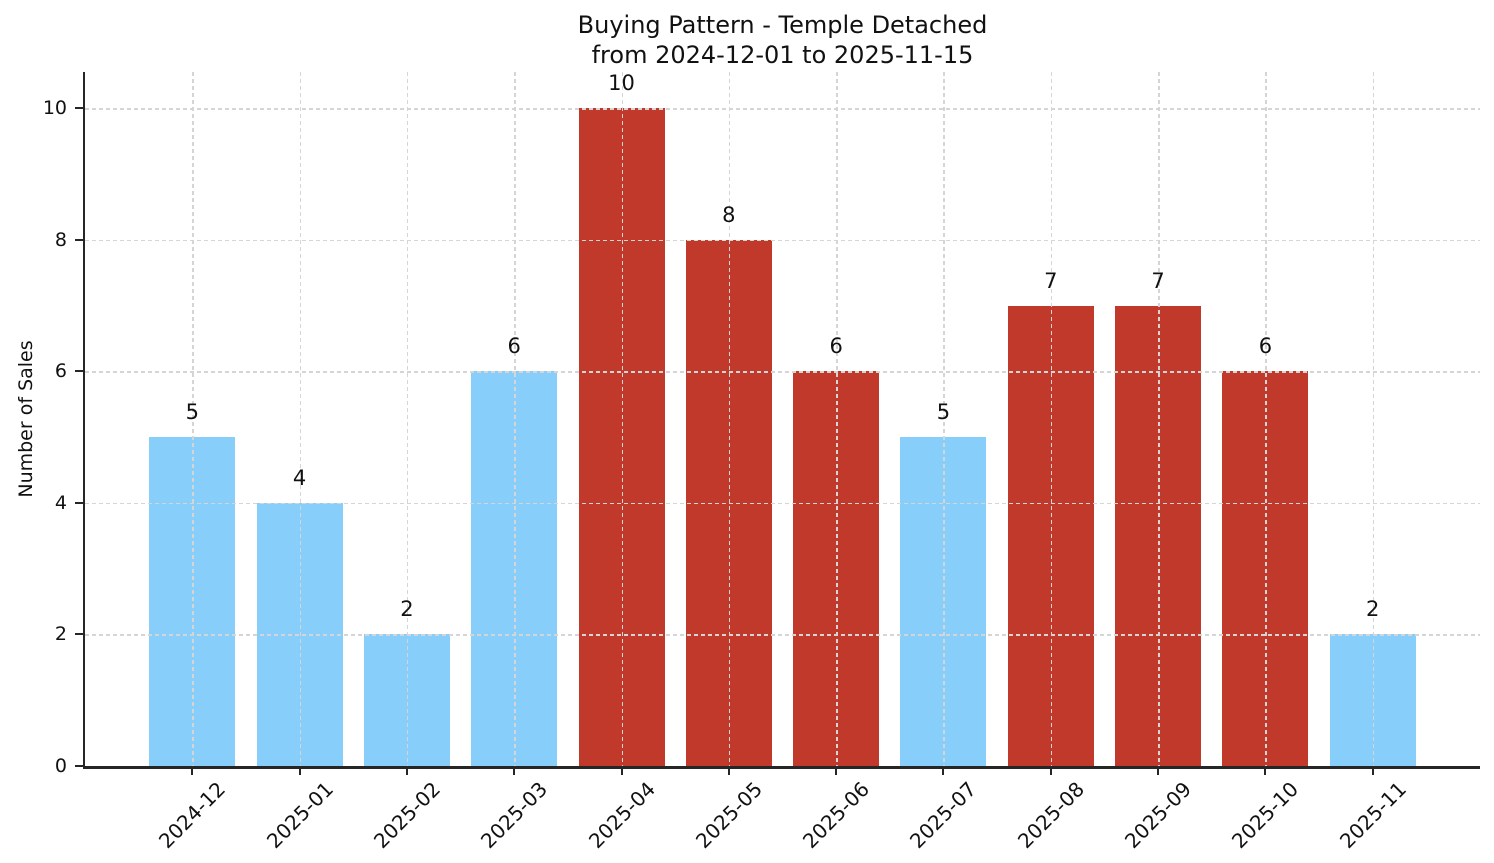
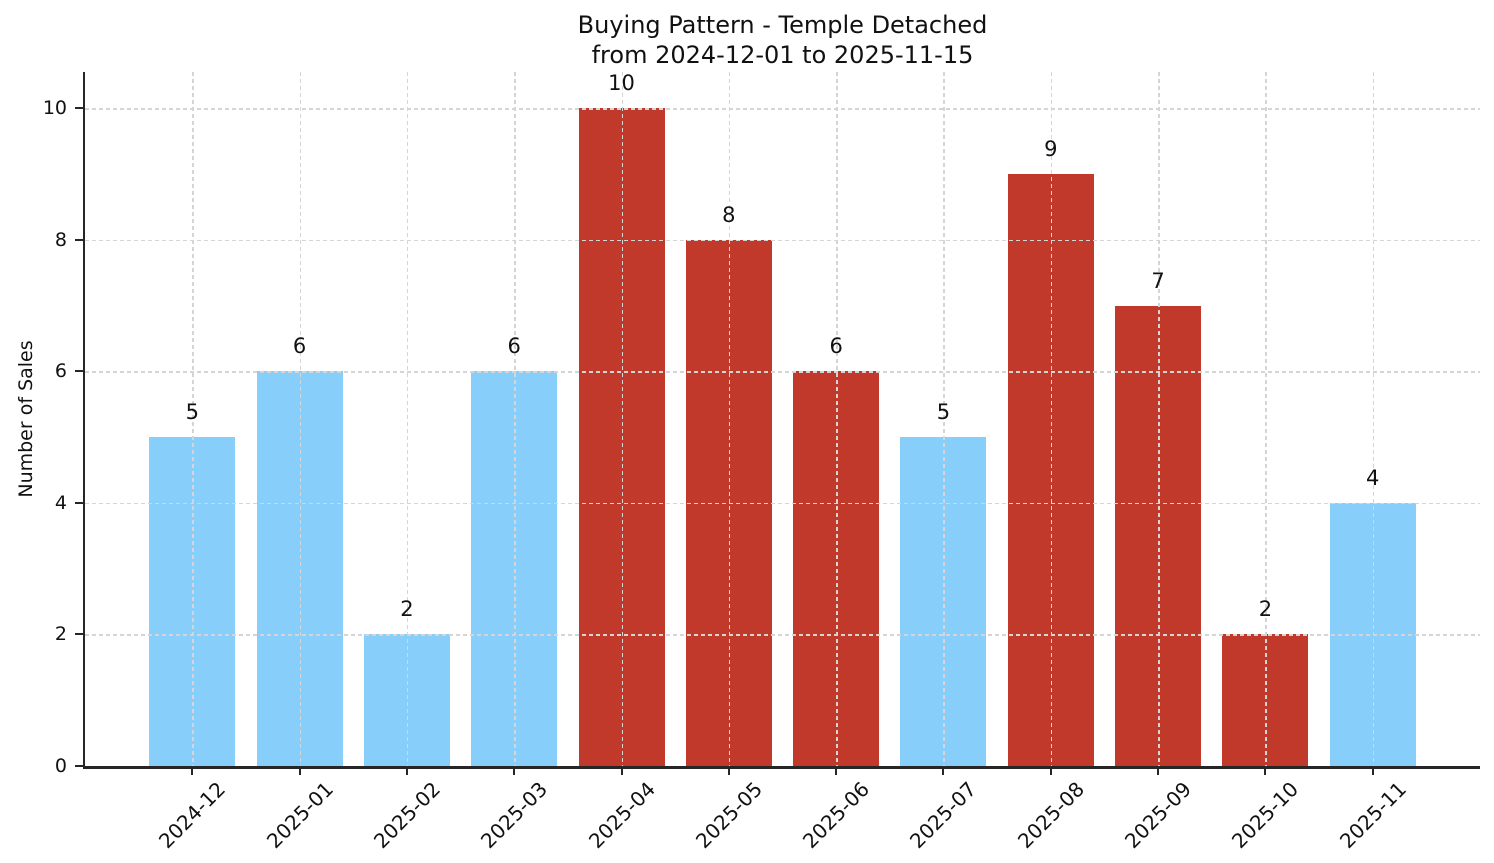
2025-01: 4 -> 6
2025-08: 7 -> 9
2025-10: 6 -> 2
2025-11: 2 -> 4
